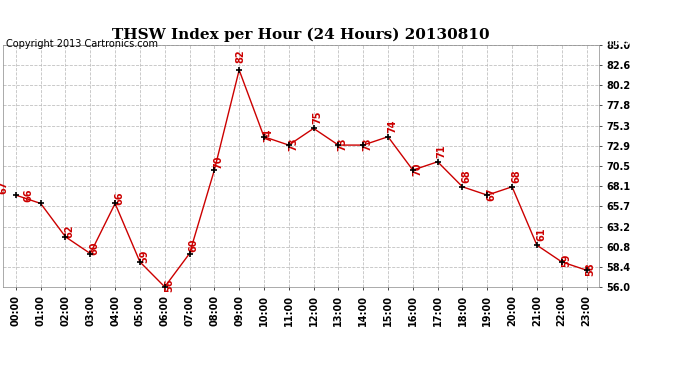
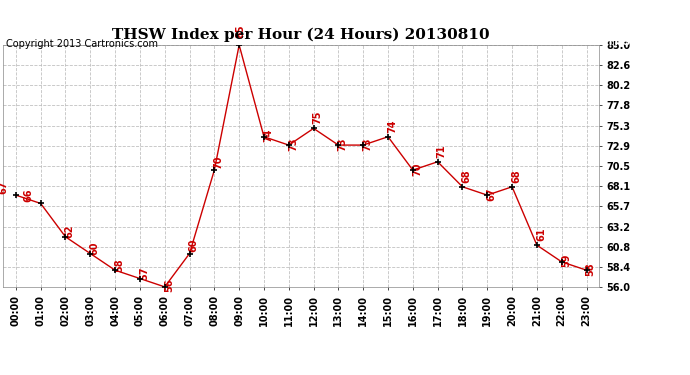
04:00: 66 -> 58
05:00: 59 -> 57
09:00: 82 -> 85
